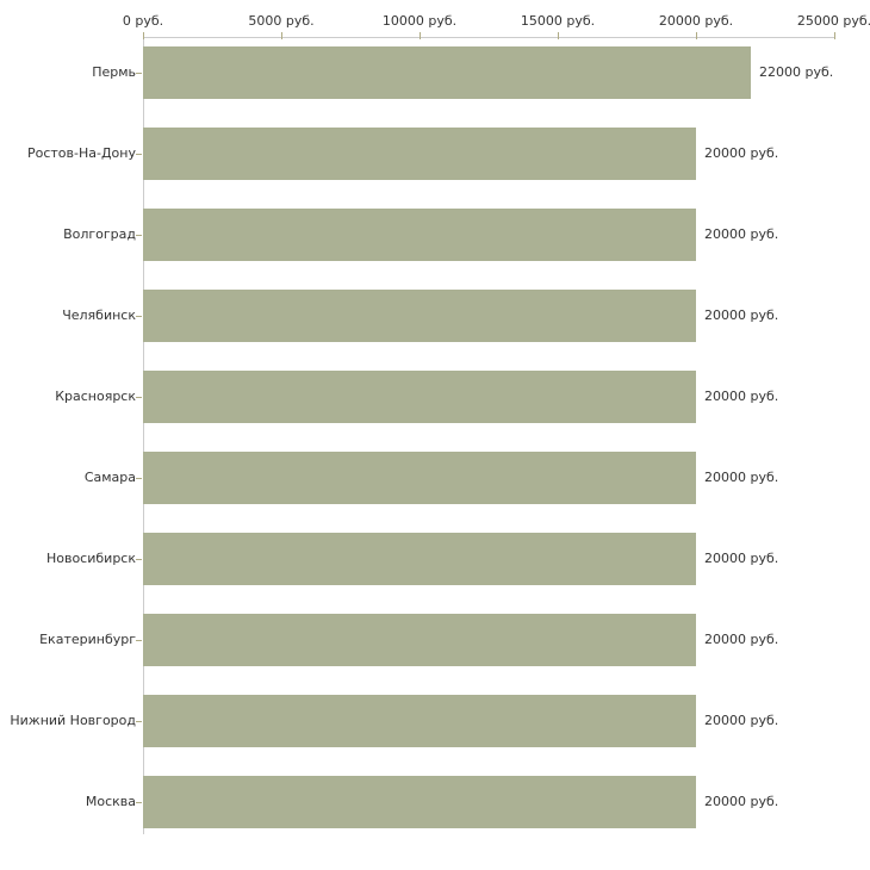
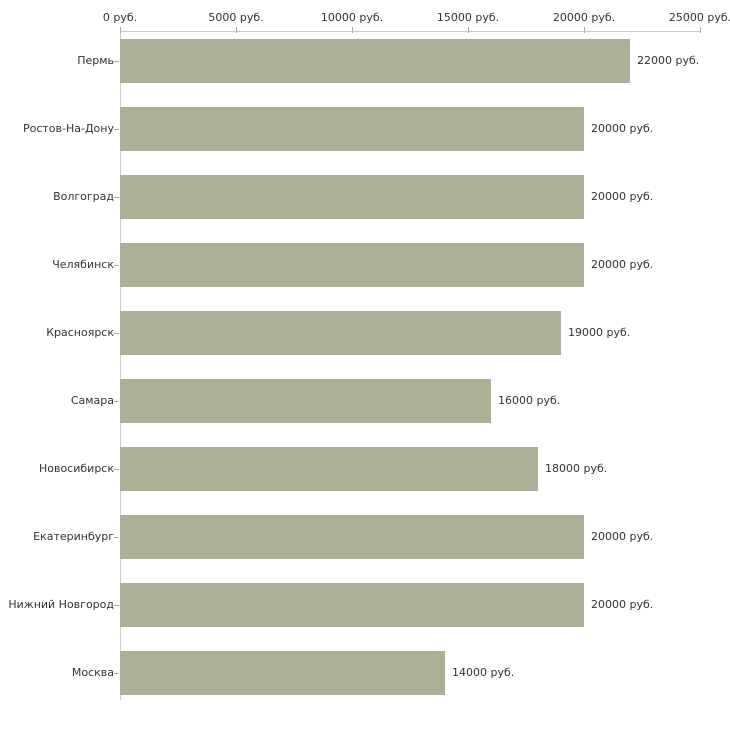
Красноярск: 20000 -> 19000
Самара: 20000 -> 16000
Новосибирск: 20000 -> 18000
Москва: 20000 -> 14000
